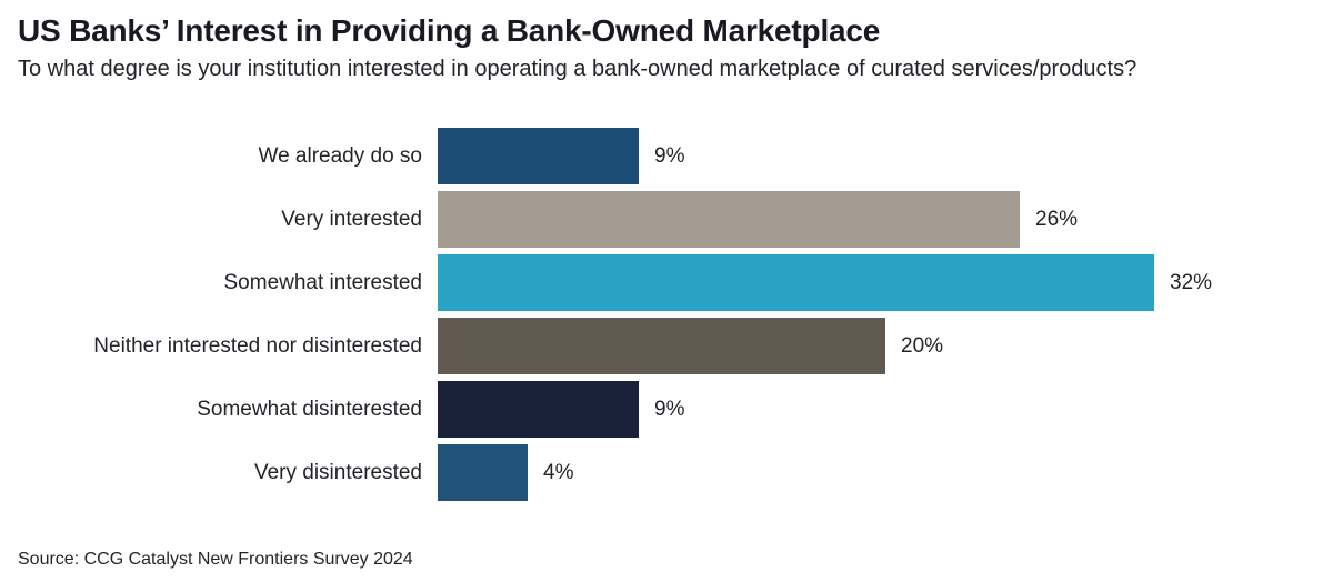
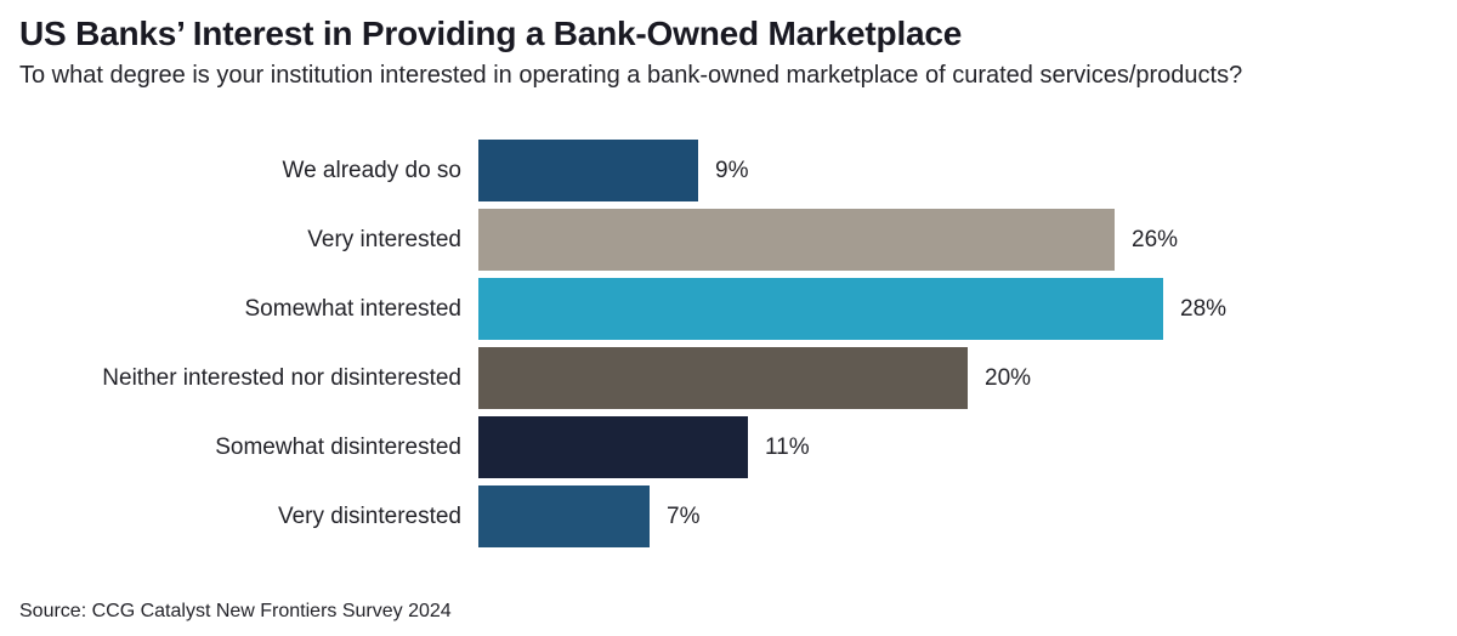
Somewhat interested: 32% -> 28%
Somewhat disinterested: 9% -> 11%
Very disinterested: 4% -> 7%
